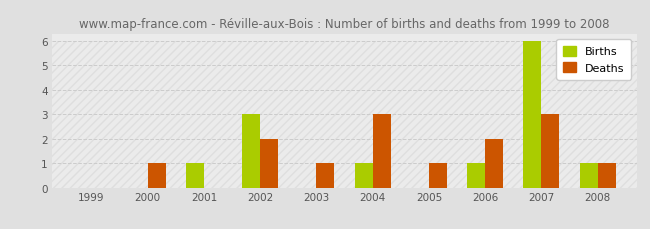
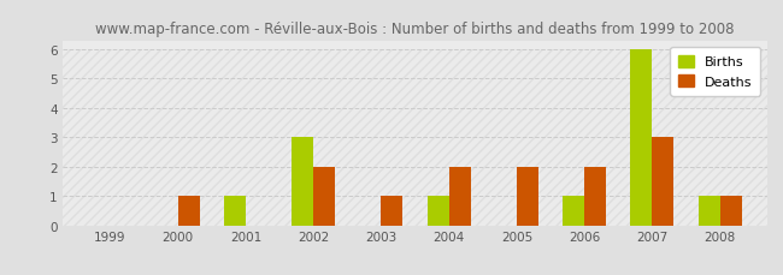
Deaths/2004: 3 -> 2
Deaths/2005: 1 -> 2
